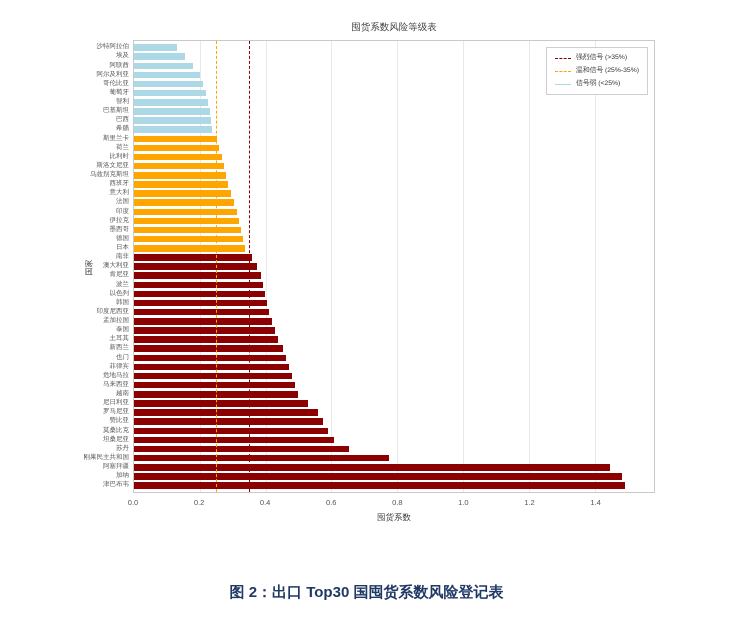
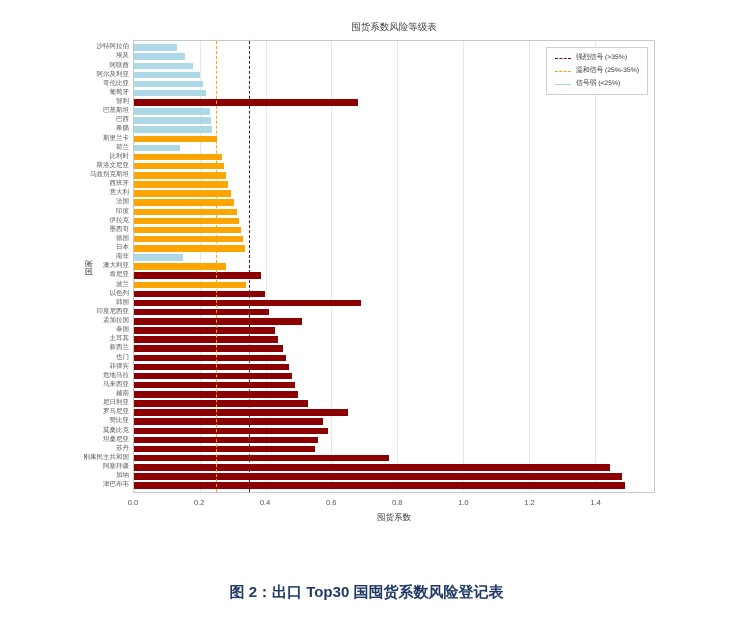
智利: 0.22 -> 0.68
荷兰: 0.26 -> 0.14
南非: 0.36 -> 0.15
澳大利亚: 0.37 -> 0.28
波兰: 0.39 -> 0.34
韩国: 0.40 -> 0.69
孟加拉国: 0.42 -> 0.51
罗马尼亚: 0.56 -> 0.65
坦桑尼亚: 0.61 -> 0.56
苏丹: 0.65 -> 0.55
